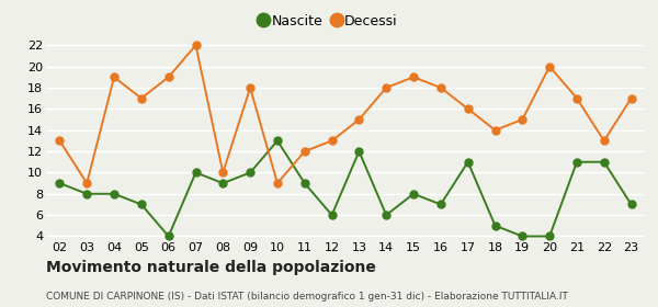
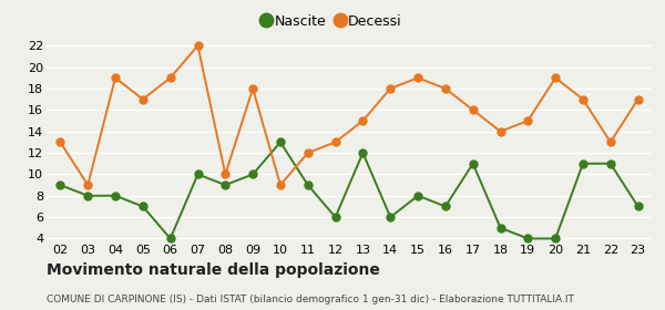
Decessi/20: 20 -> 19
